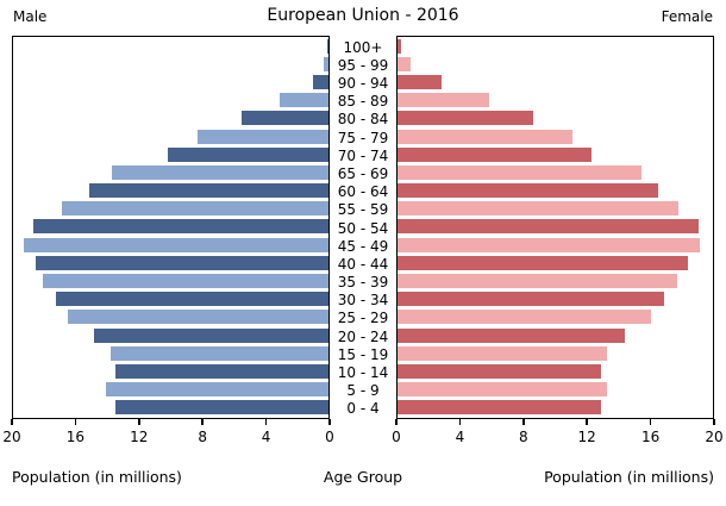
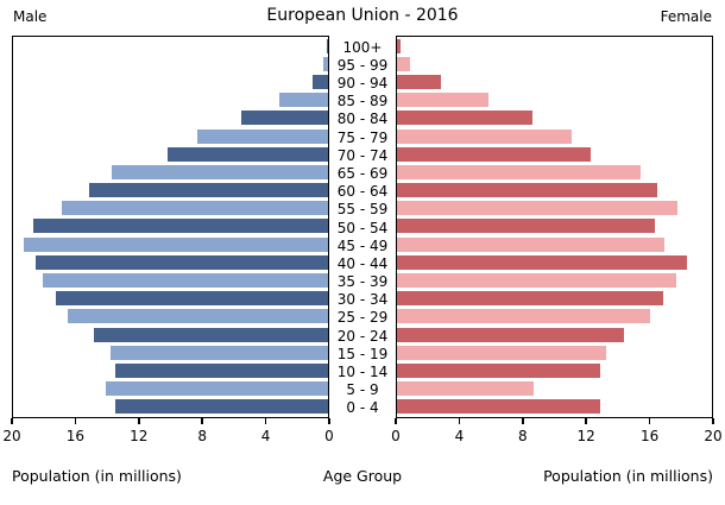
Female/50 - 54: 19.1 -> 16.4
Female/45 - 49: 19.2 -> 17.0
Female/5 - 9: 13.3 -> 8.7
